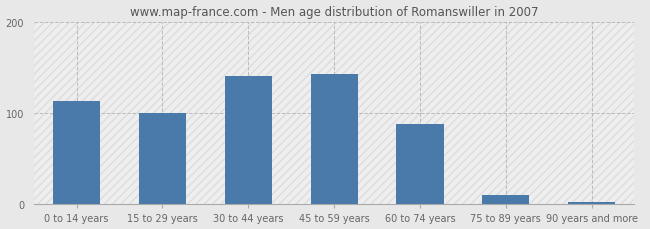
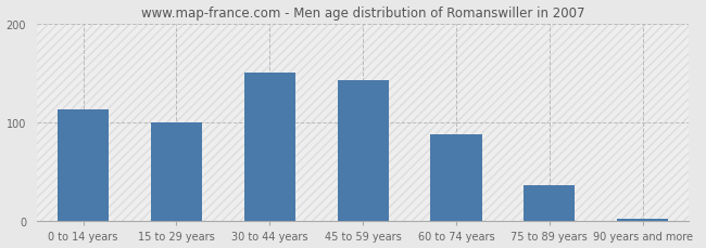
30 to 44 years: 140 -> 150
75 to 89 years: 10 -> 37
